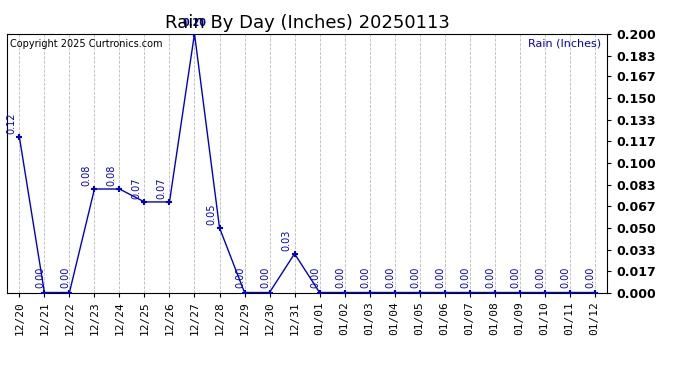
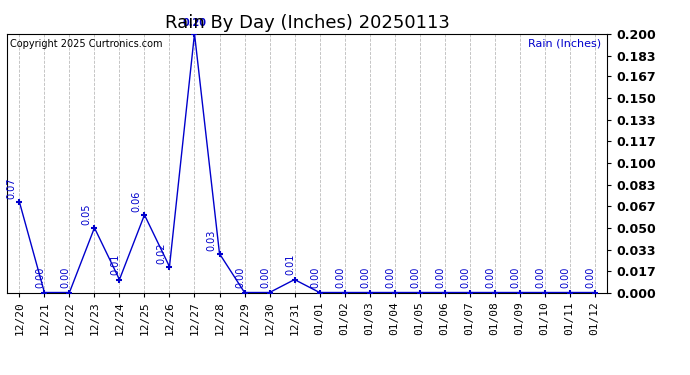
12/20: 0.12 -> 0.07
12/23: 0.08 -> 0.05
12/24: 0.08 -> 0.01
12/25: 0.07 -> 0.06
12/26: 0.07 -> 0.02
12/28: 0.05 -> 0.03
12/31: 0.03 -> 0.01
